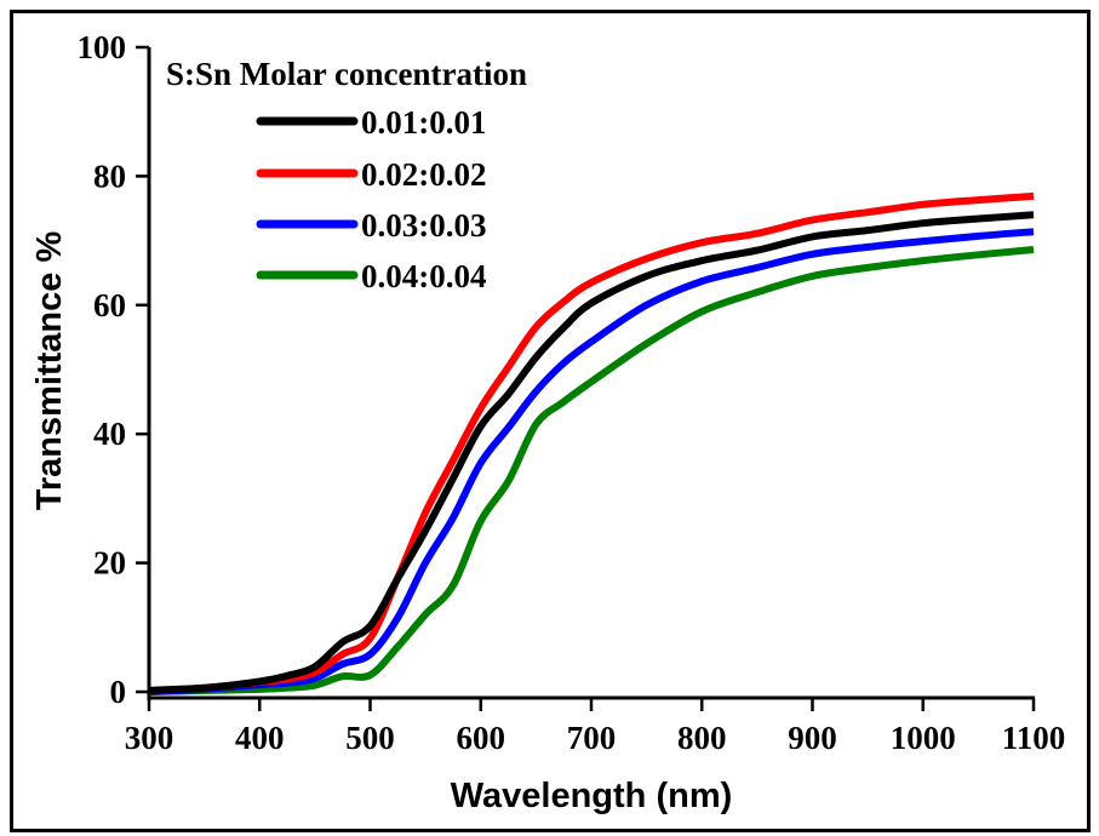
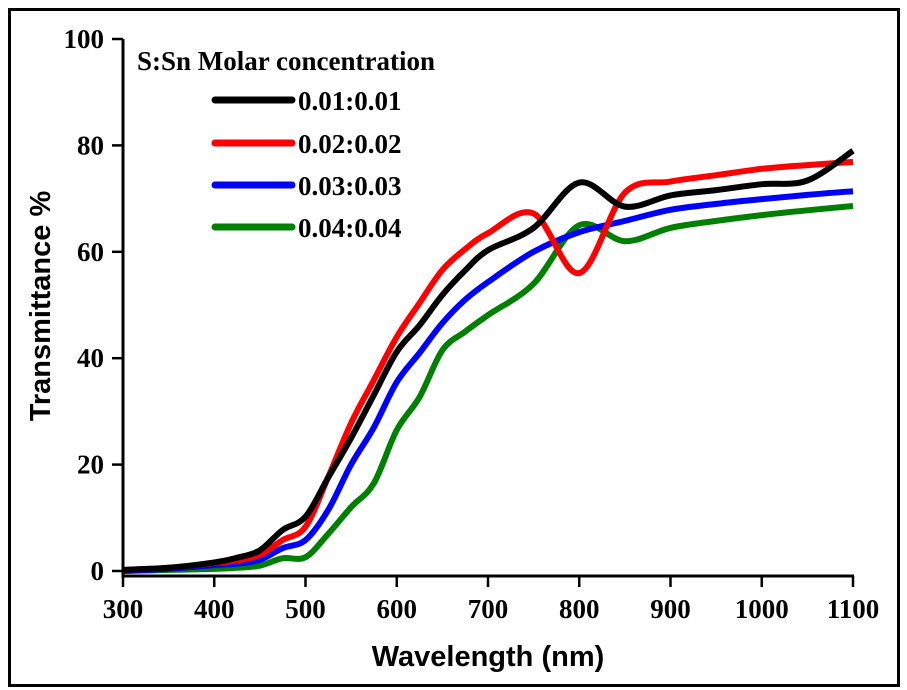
0.01:0.01/800: 67 -> 73
0.02:0.02/800: 70 -> 56
0.04:0.04/800: 59 -> 65
0.01:0.01/1100: 74 -> 79
